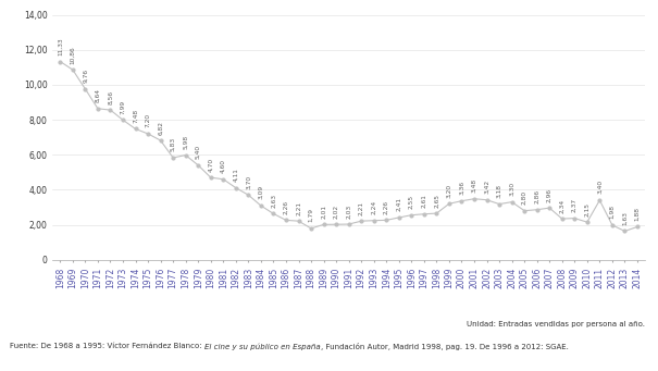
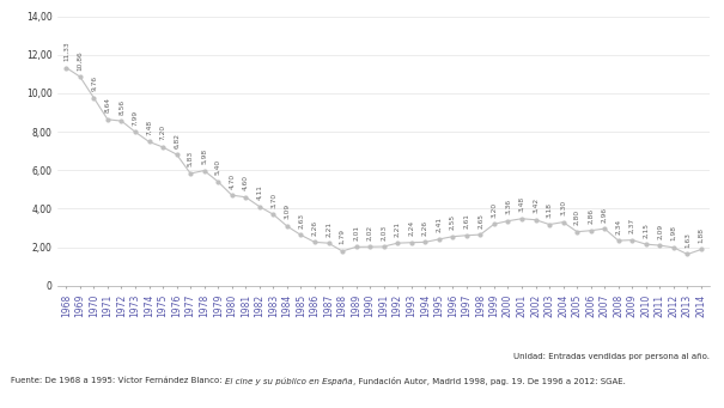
2011: 3,4 -> 2,1
